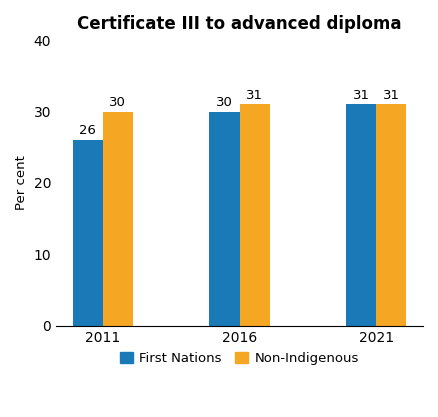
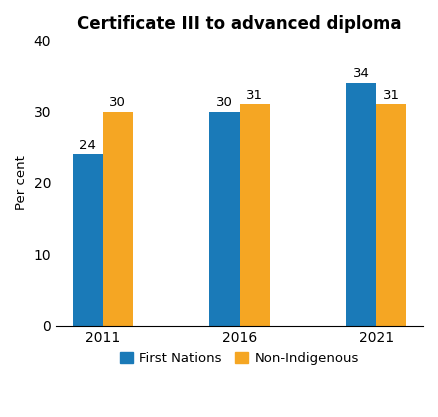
First Nations/2011: 26 -> 24
First Nations/2021: 31 -> 34
